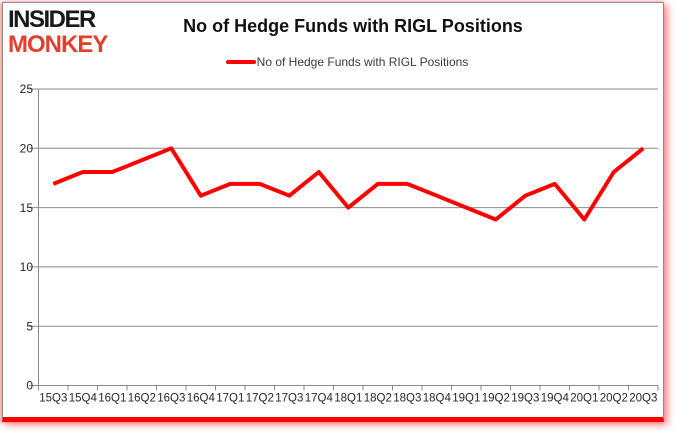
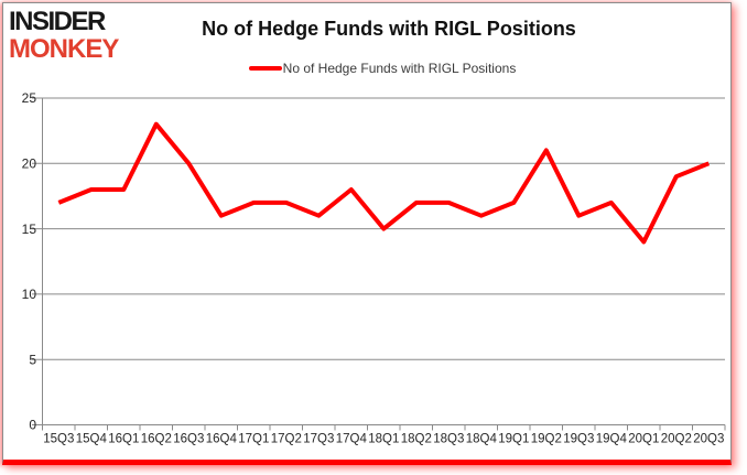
16Q2: 19 -> 23
19Q1: 15 -> 17
19Q2: 14 -> 21
20Q2: 18 -> 19
